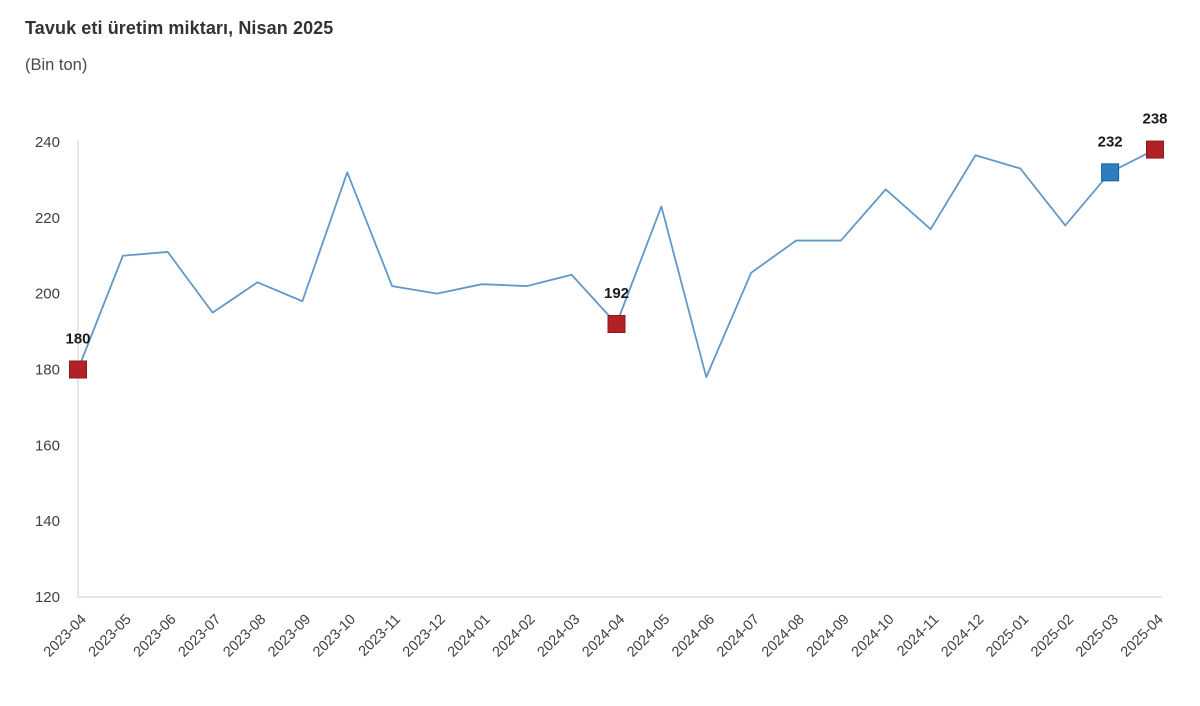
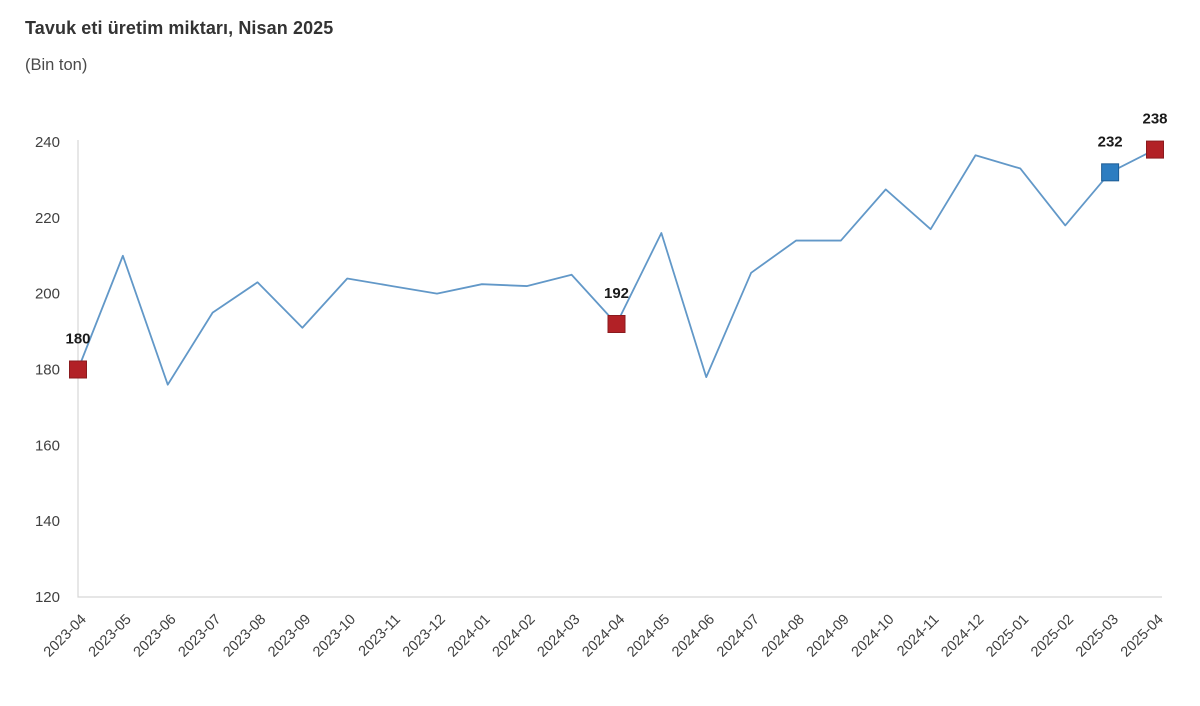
2023-06: 211 -> 176
2023-09: 198 -> 191
2023-10: 232 -> 204
2024-05: 223 -> 216
